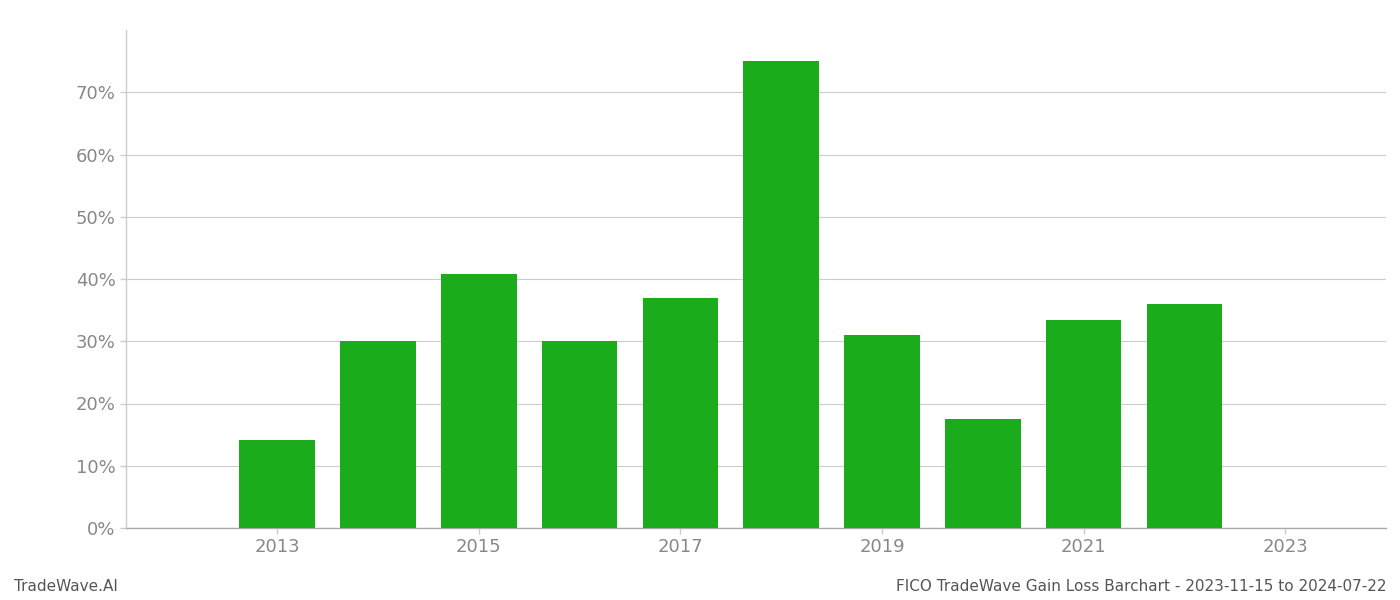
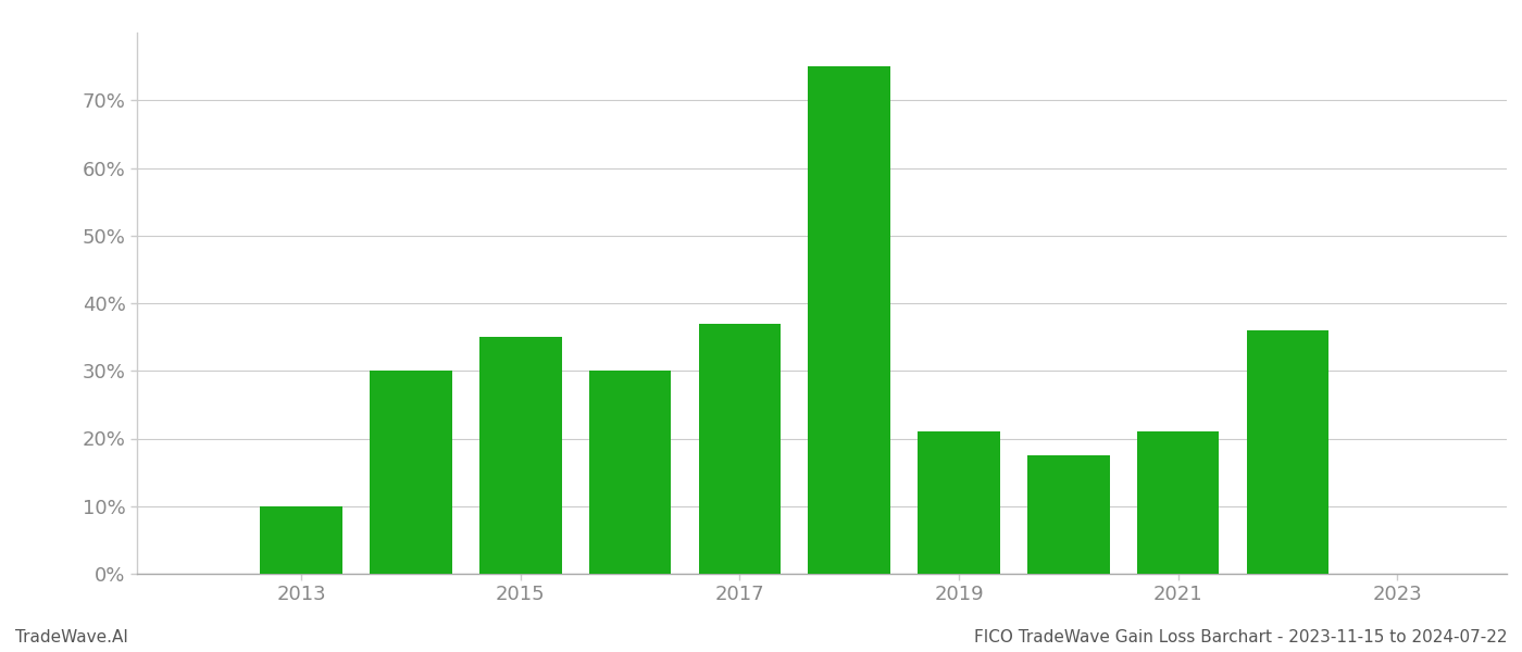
2013: 14.2% -> 10.0%
2015: 40.8% -> 35.0%
2019: 31.0% -> 21.0%
2021: 33.4% -> 21.0%
